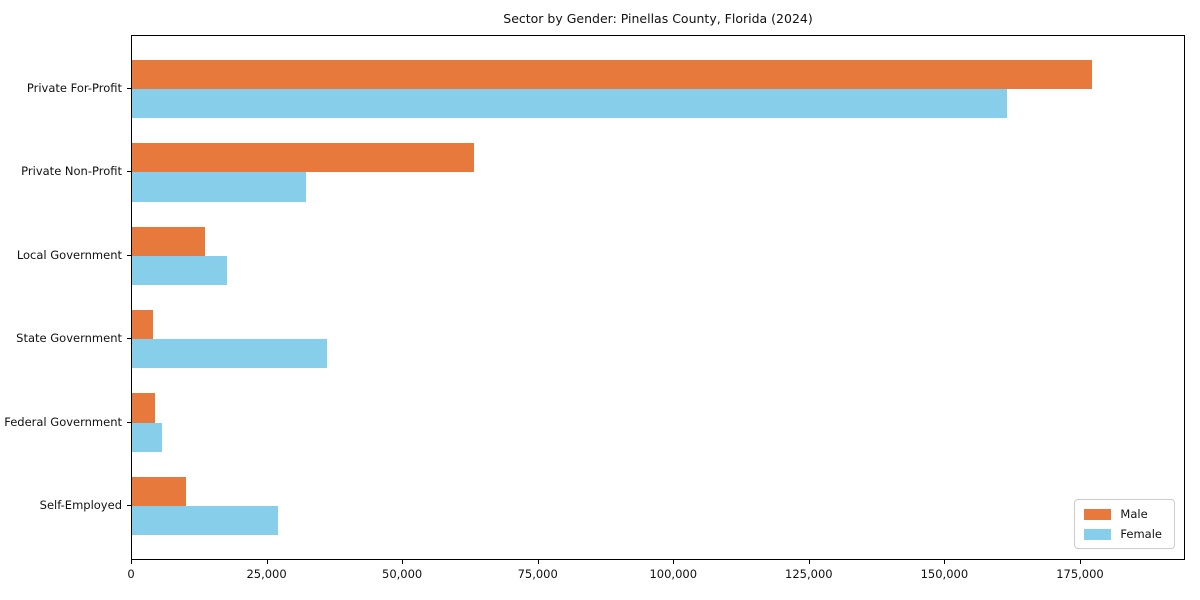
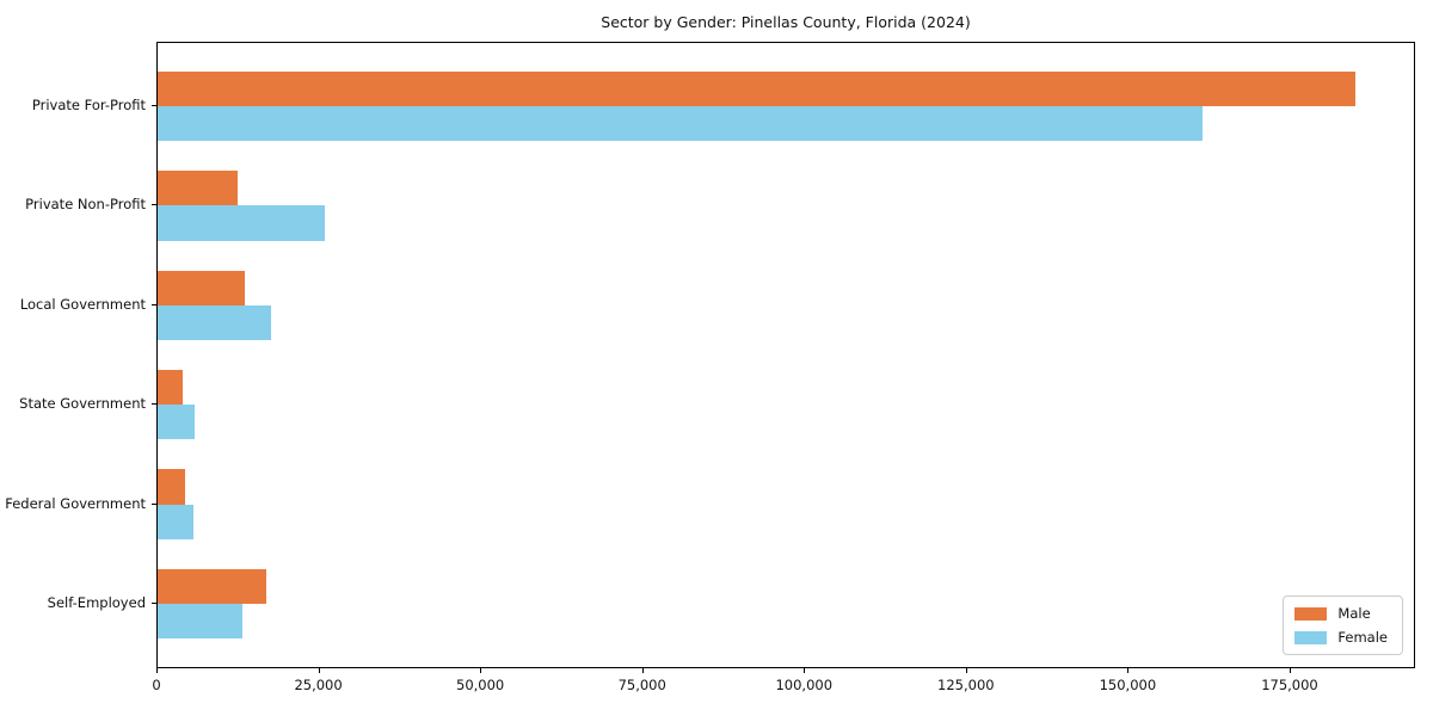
Male/Private For-Profit: 177000 -> 185000
Male/Private Non-Profit: 63000 -> 12000
Female/Private Non-Profit: 32000 -> 26000
Female/State Government: 36000 -> 6000
Male/Self-Employed: 10000 -> 17000
Female/Self-Employed: 27000 -> 13000
